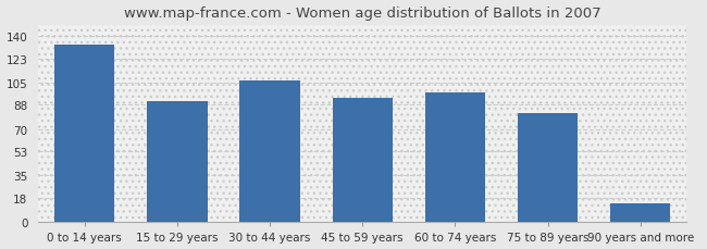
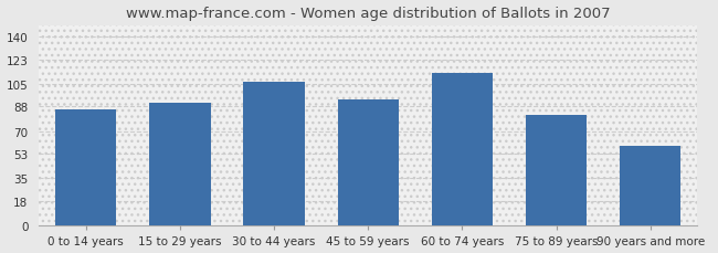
0 to 14 years: 133 -> 86
60 to 74 years: 97 -> 113
90 years and more: 14 -> 59
